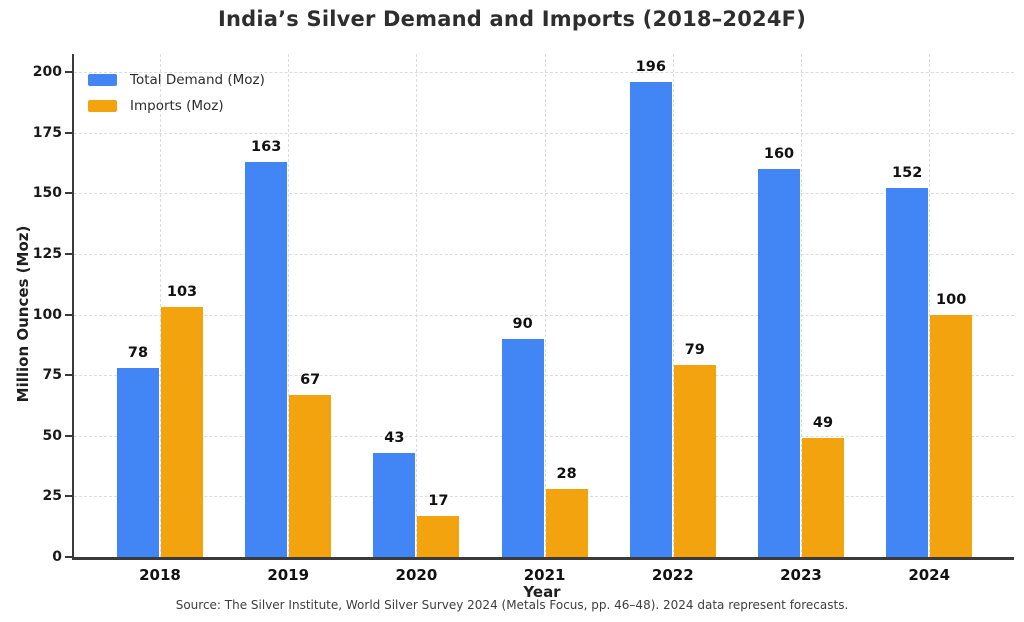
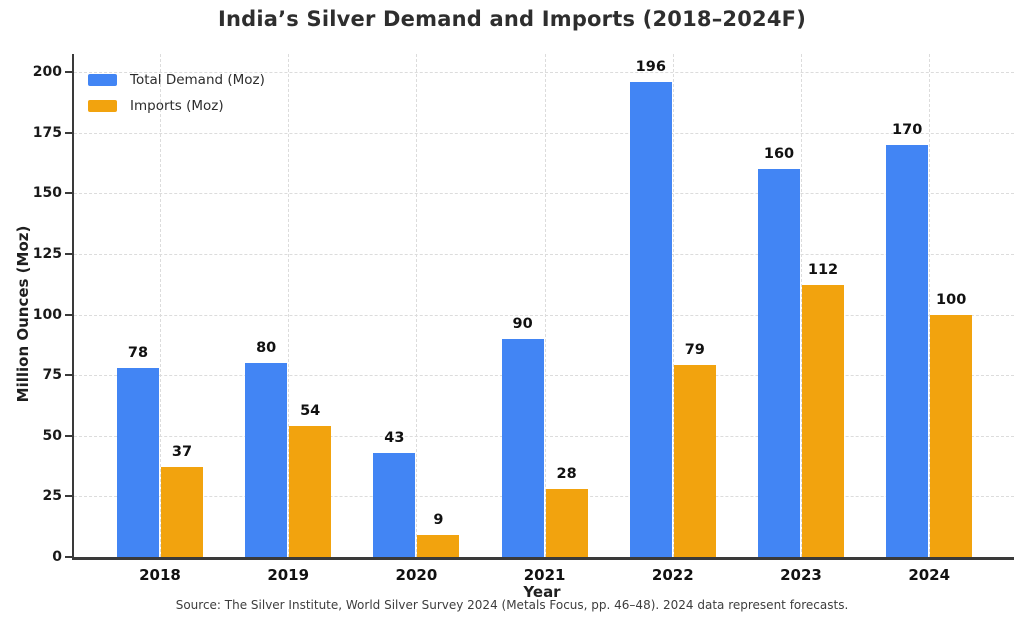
Imports (Moz)/2018: 103 -> 37
Total Demand (Moz)/2019: 163 -> 80
Imports (Moz)/2019: 67 -> 54
Imports (Moz)/2020: 17 -> 9
Imports (Moz)/2023: 49 -> 112
Total Demand (Moz)/2024: 152 -> 170
